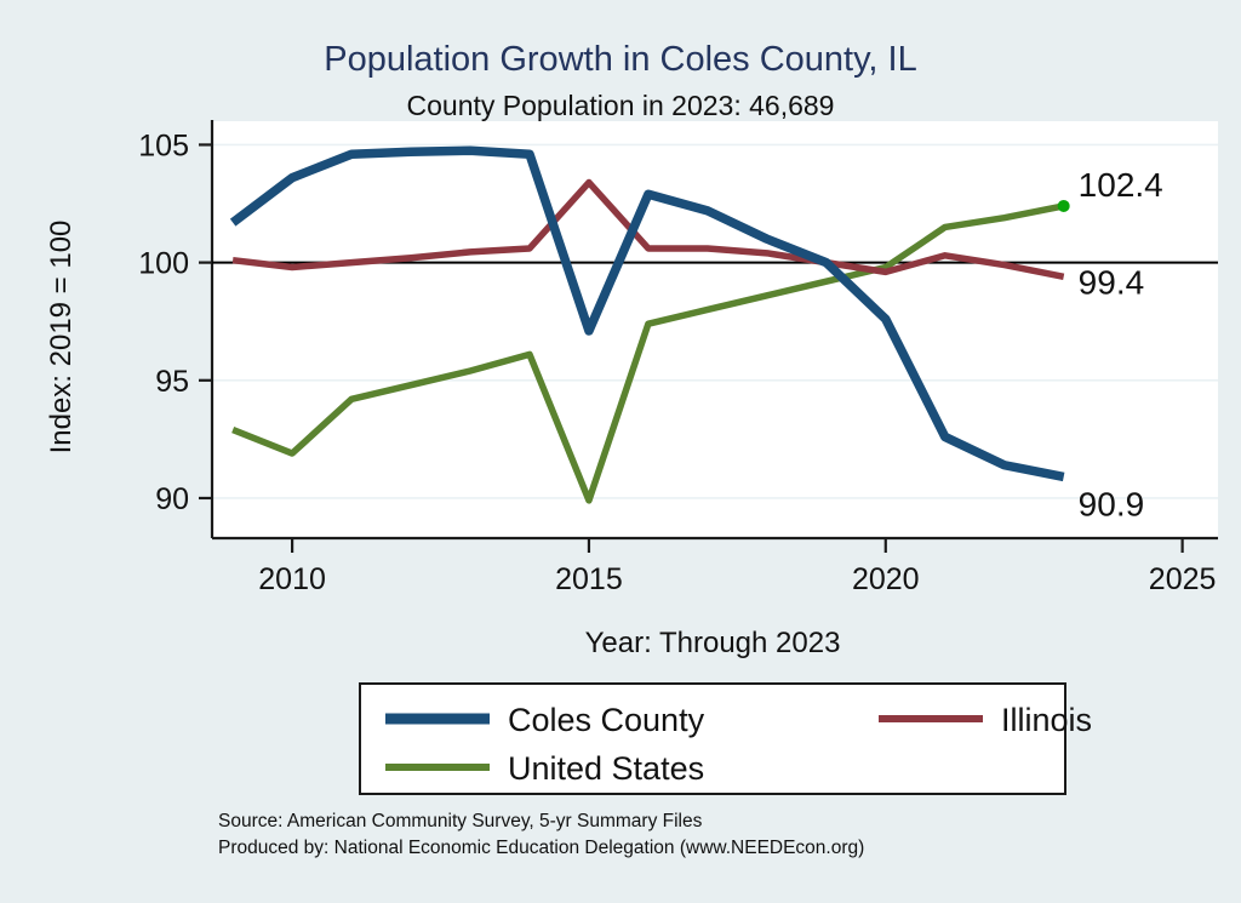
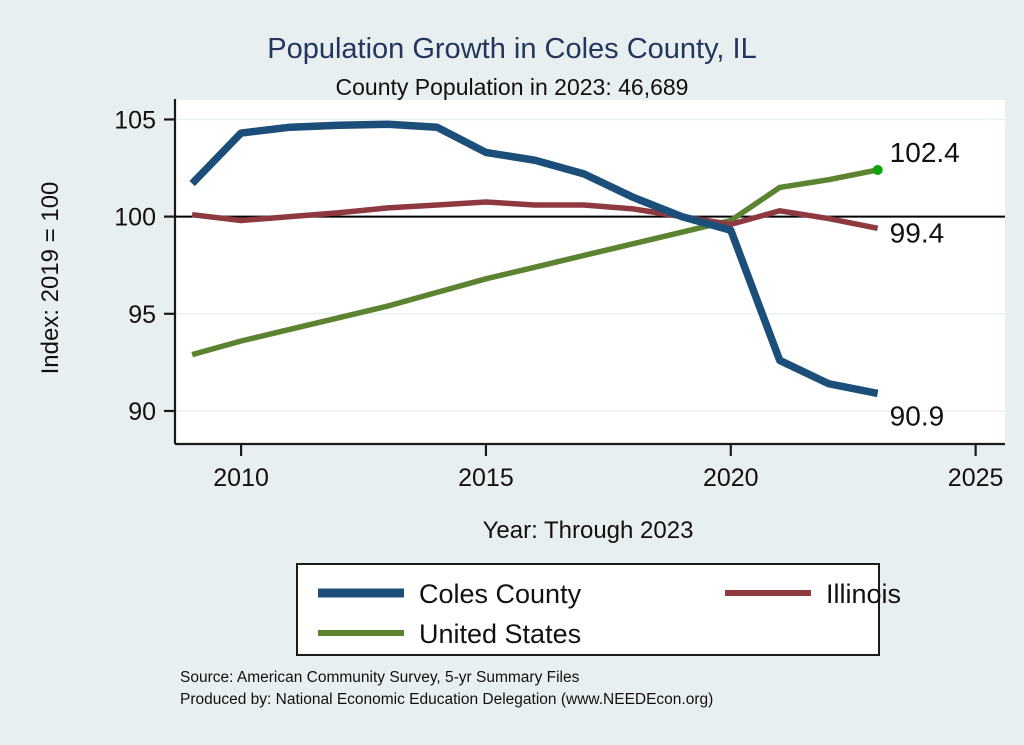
Coles County/2010: 103.6 -> 104.3
United States/2010: 91.9 -> 93.6
Coles County/2015: 97.1 -> 103.3
Illinois/2015: 103.4 -> 100.8
United States/2015: 89.9 -> 96.8
Coles County/2020: 97.6 -> 99.3
